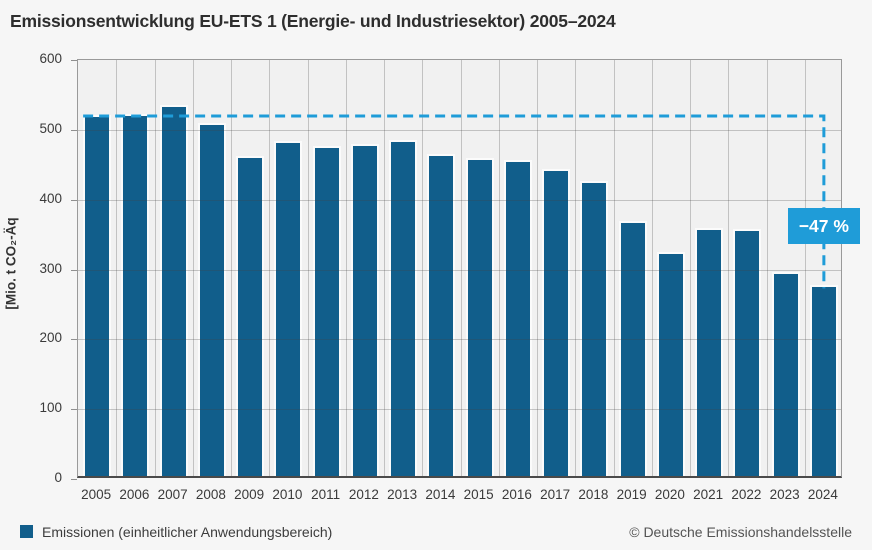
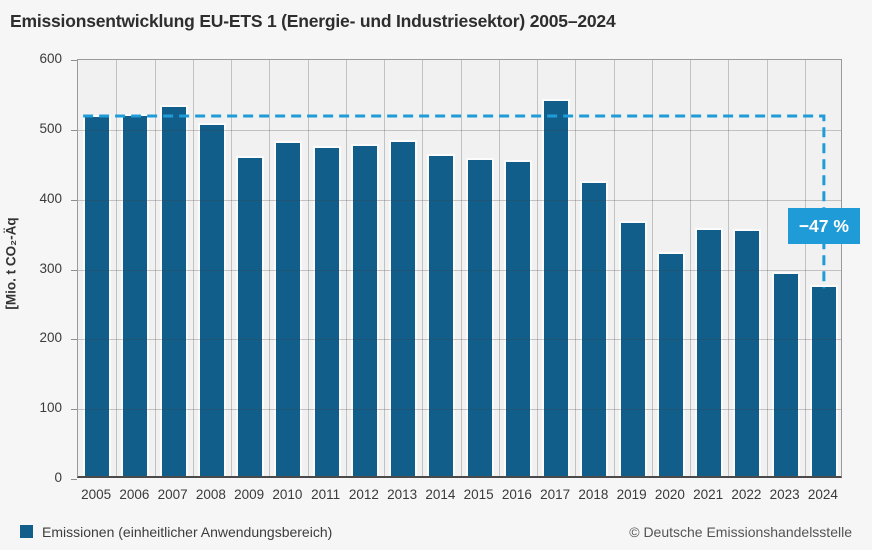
2017: 440 -> 540
